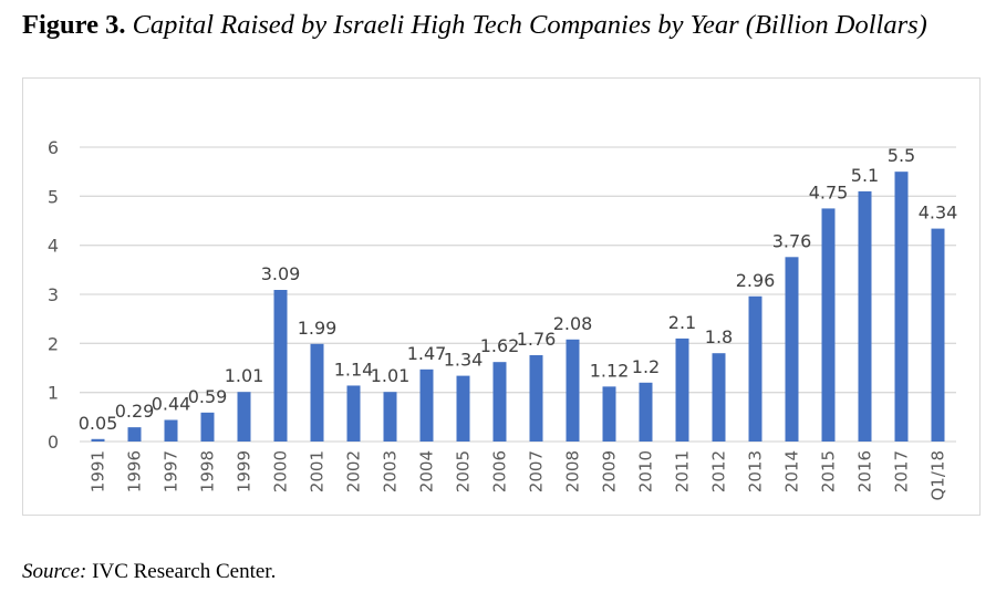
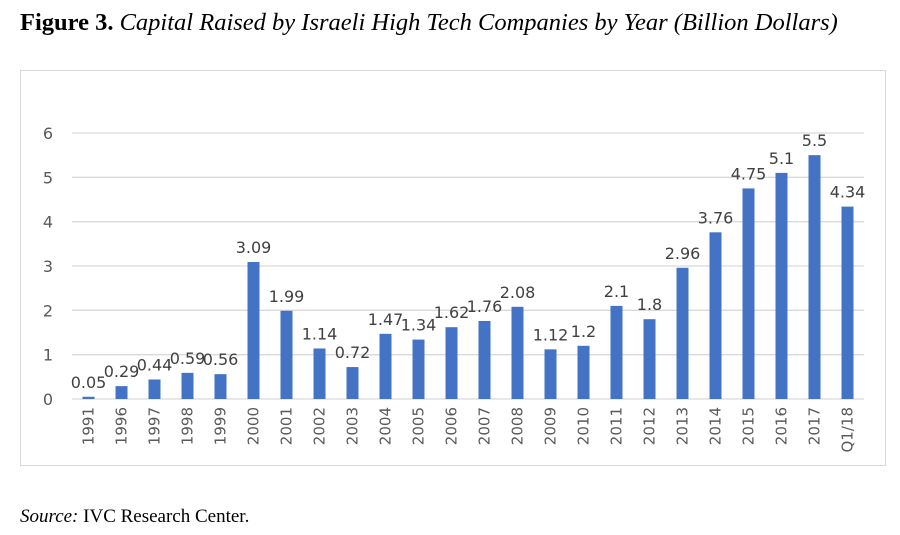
1999: 1.01 -> 0.56
2003: 1.01 -> 0.72
